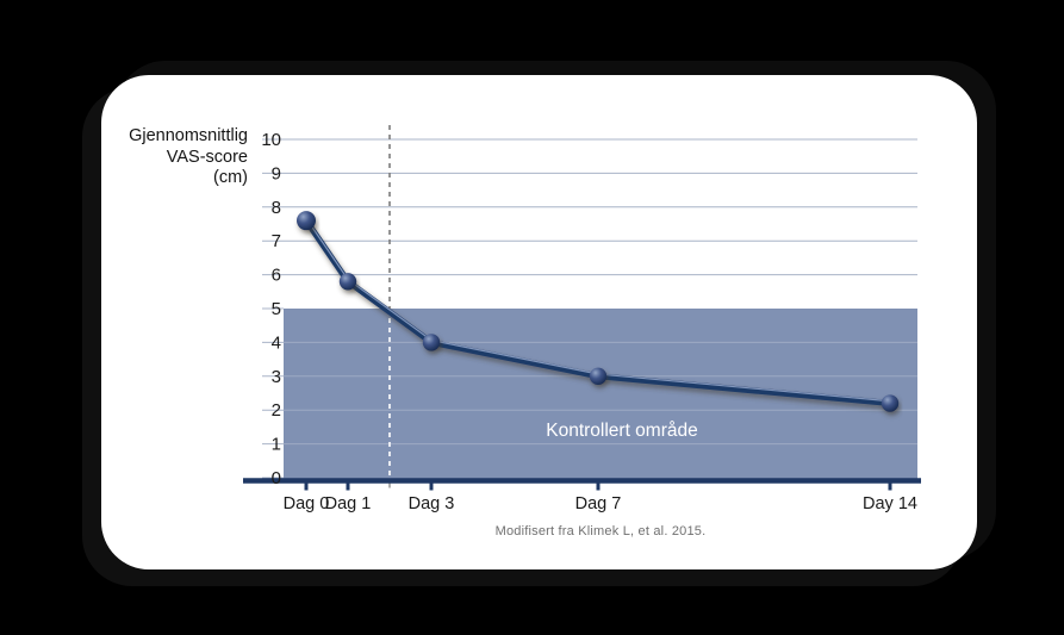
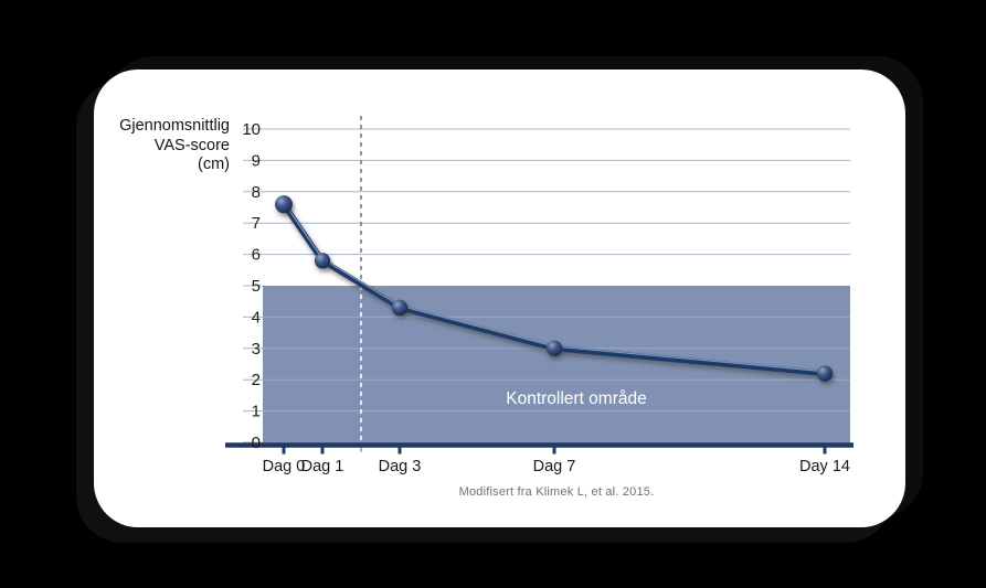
3: 4.0 -> 4.3
